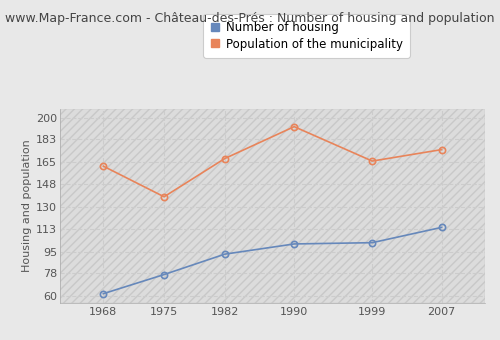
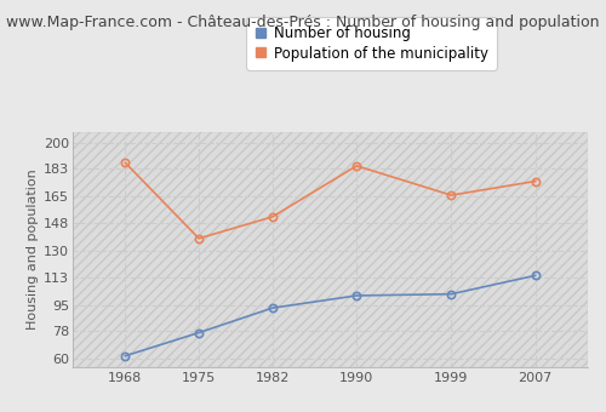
Population of the municipality/1968: 162 -> 187
Population of the municipality/1982: 168 -> 152
Population of the municipality/1990: 193 -> 185
